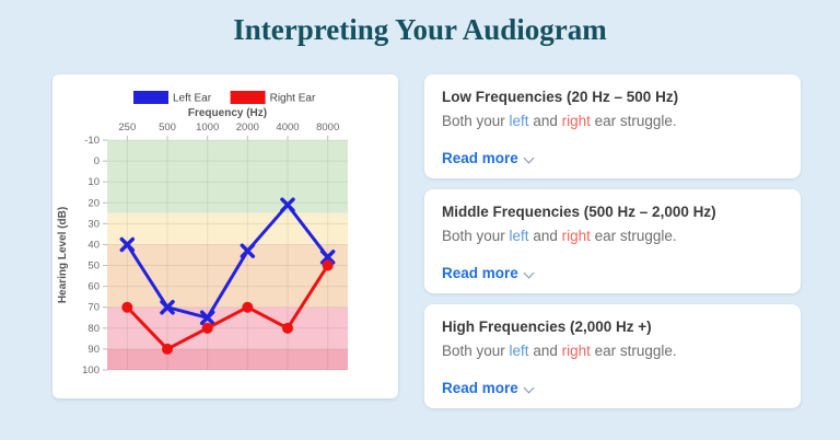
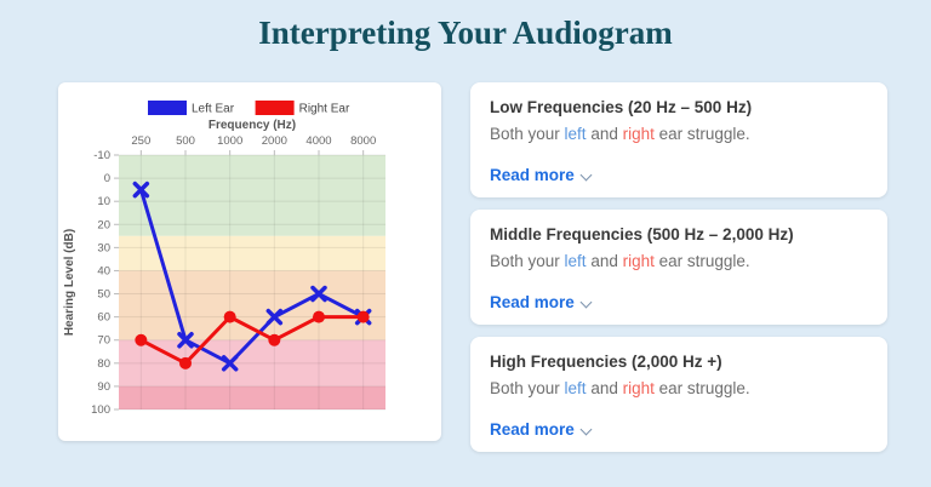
Left Ear/250: 40 -> 5
Right Ear/500: 90 -> 80
Left Ear/1000: 75 -> 80
Right Ear/1000: 80 -> 60
Left Ear/2000: 43 -> 60
Left Ear/4000: 21 -> 50
Right Ear/4000: 80 -> 60
Left Ear/8000: 46 -> 60
Right Ear/8000: 50 -> 60
